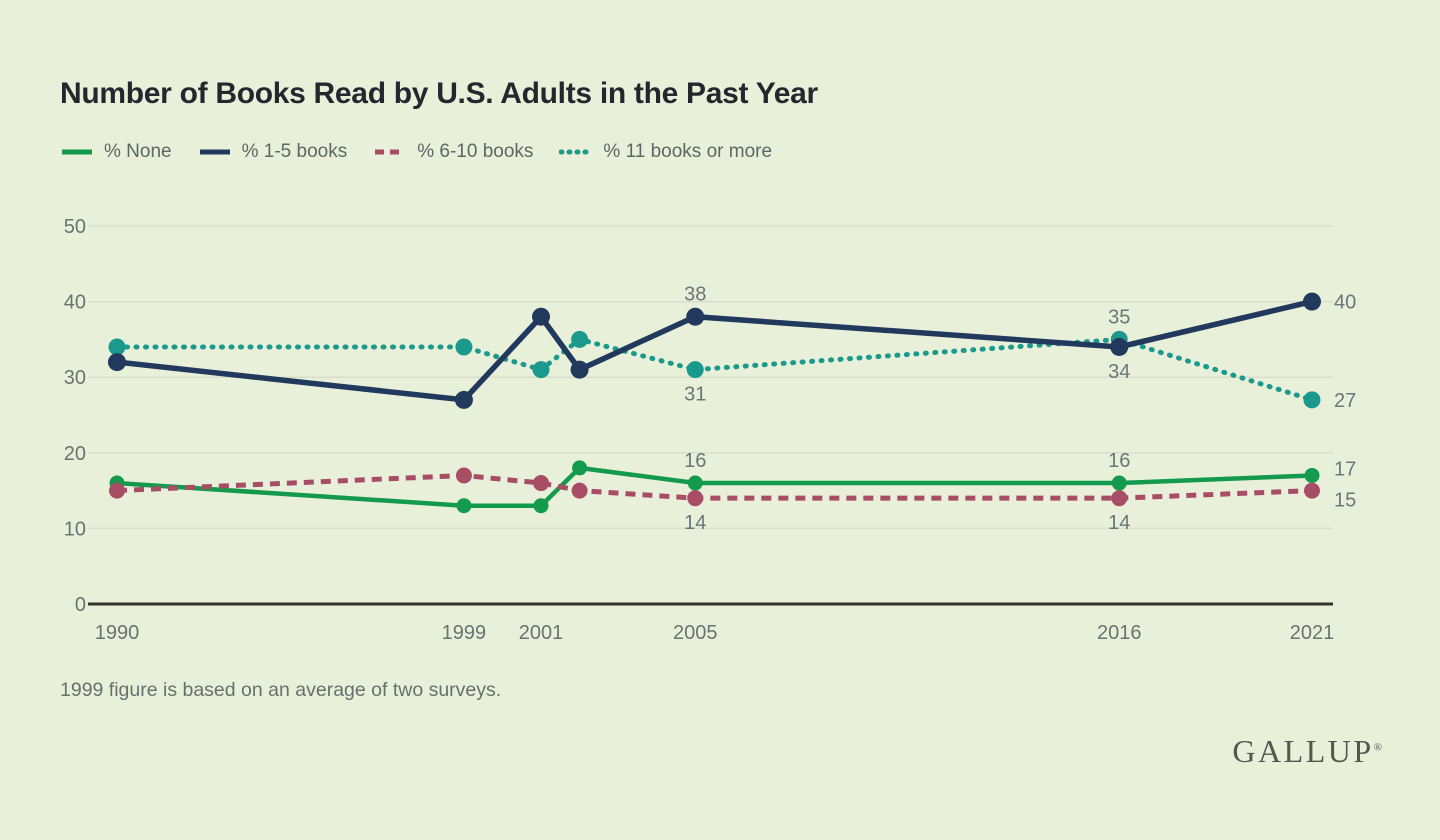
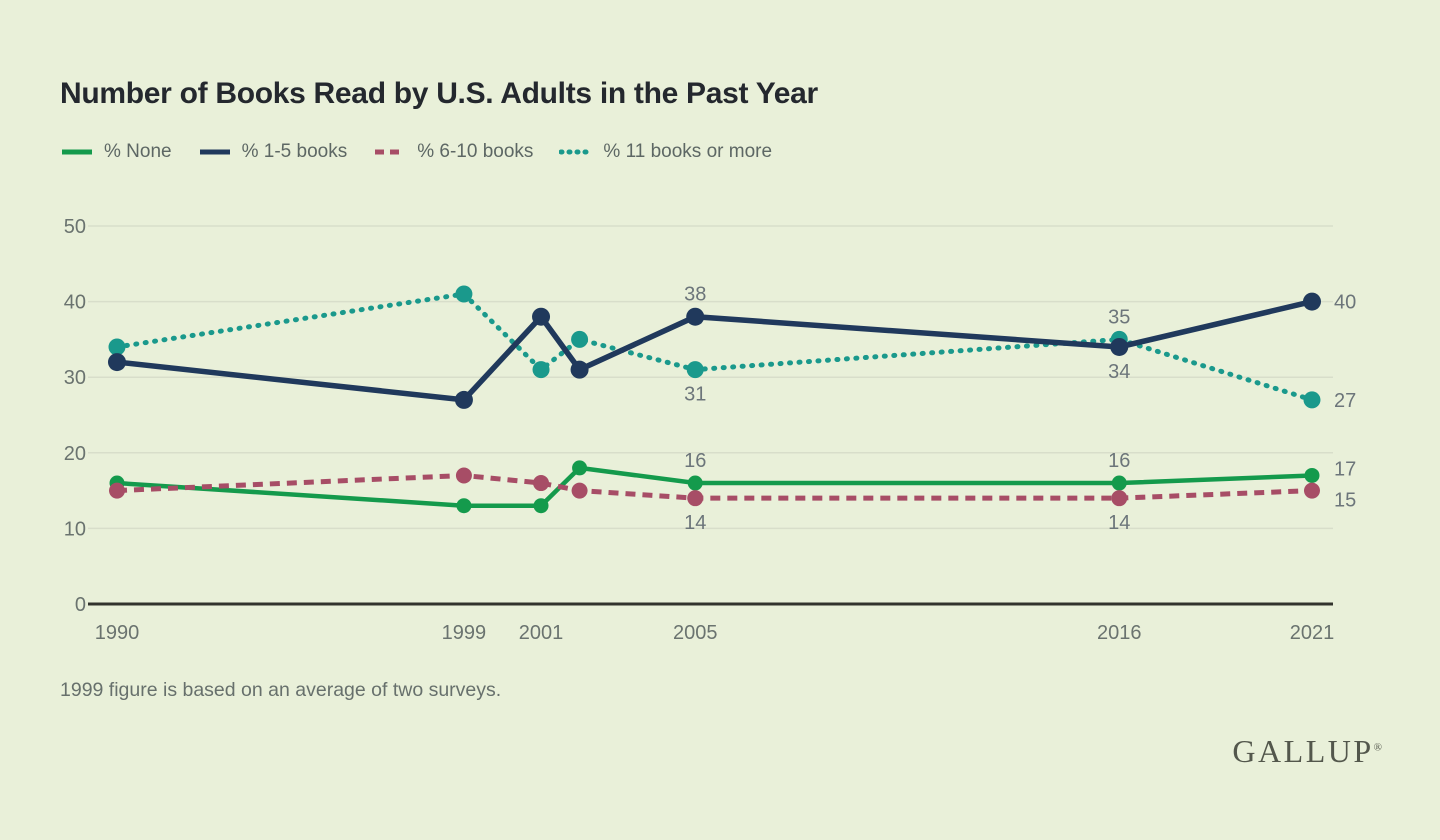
% 11 books or more/1999: 34 -> 41
